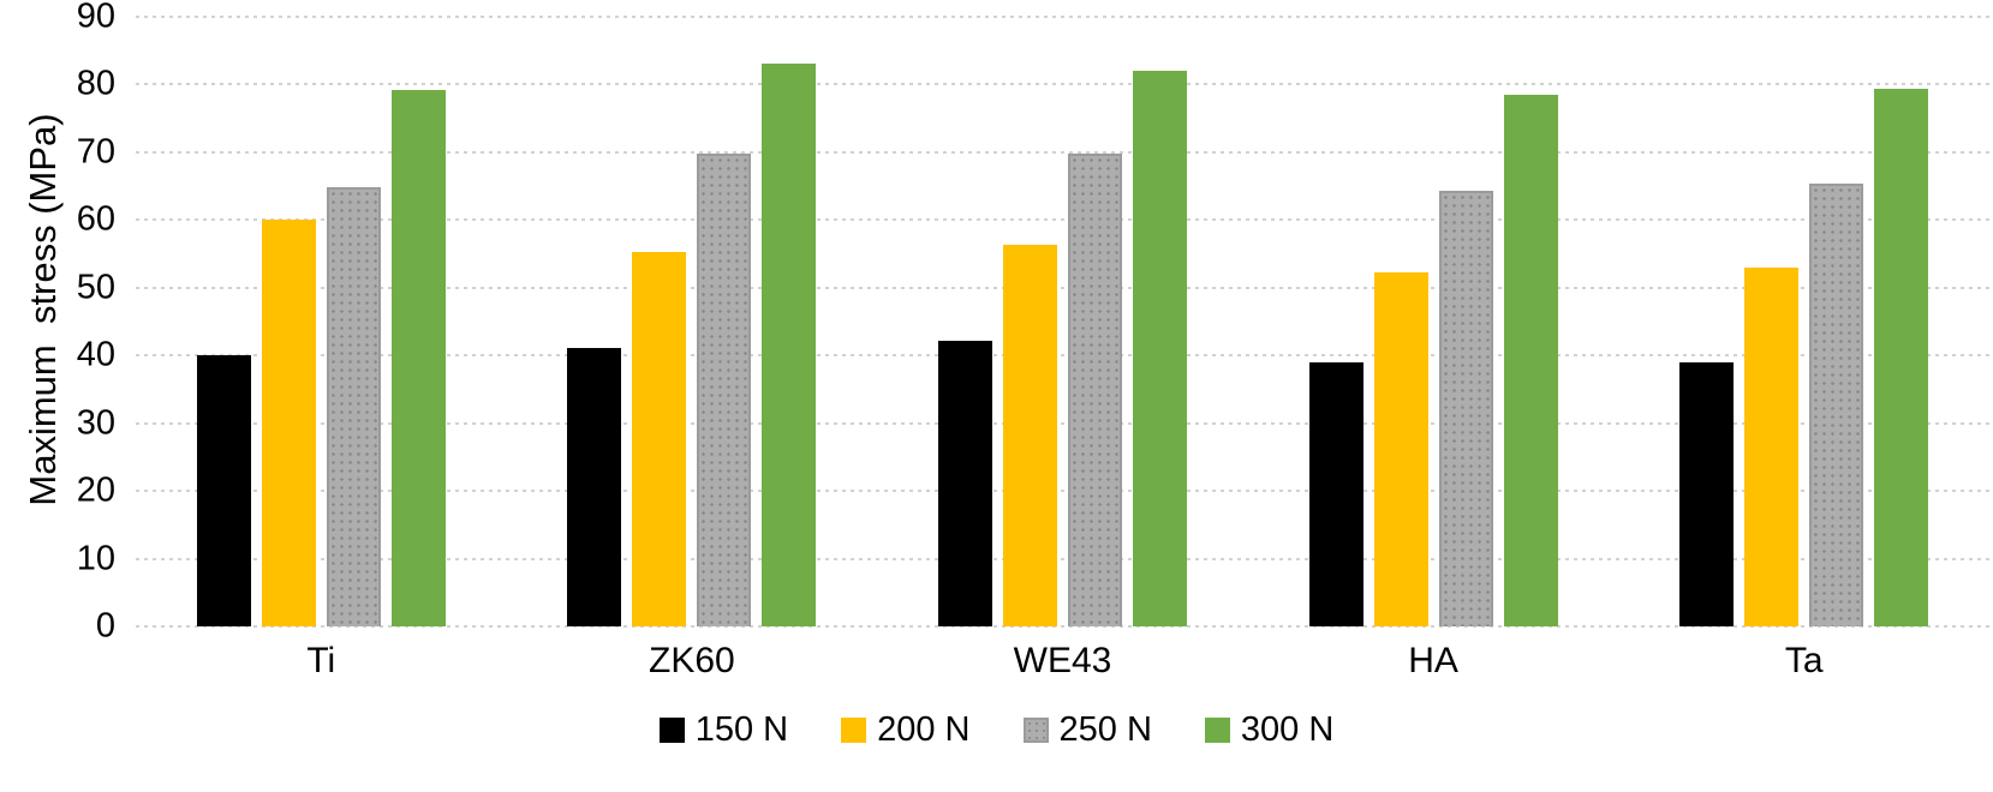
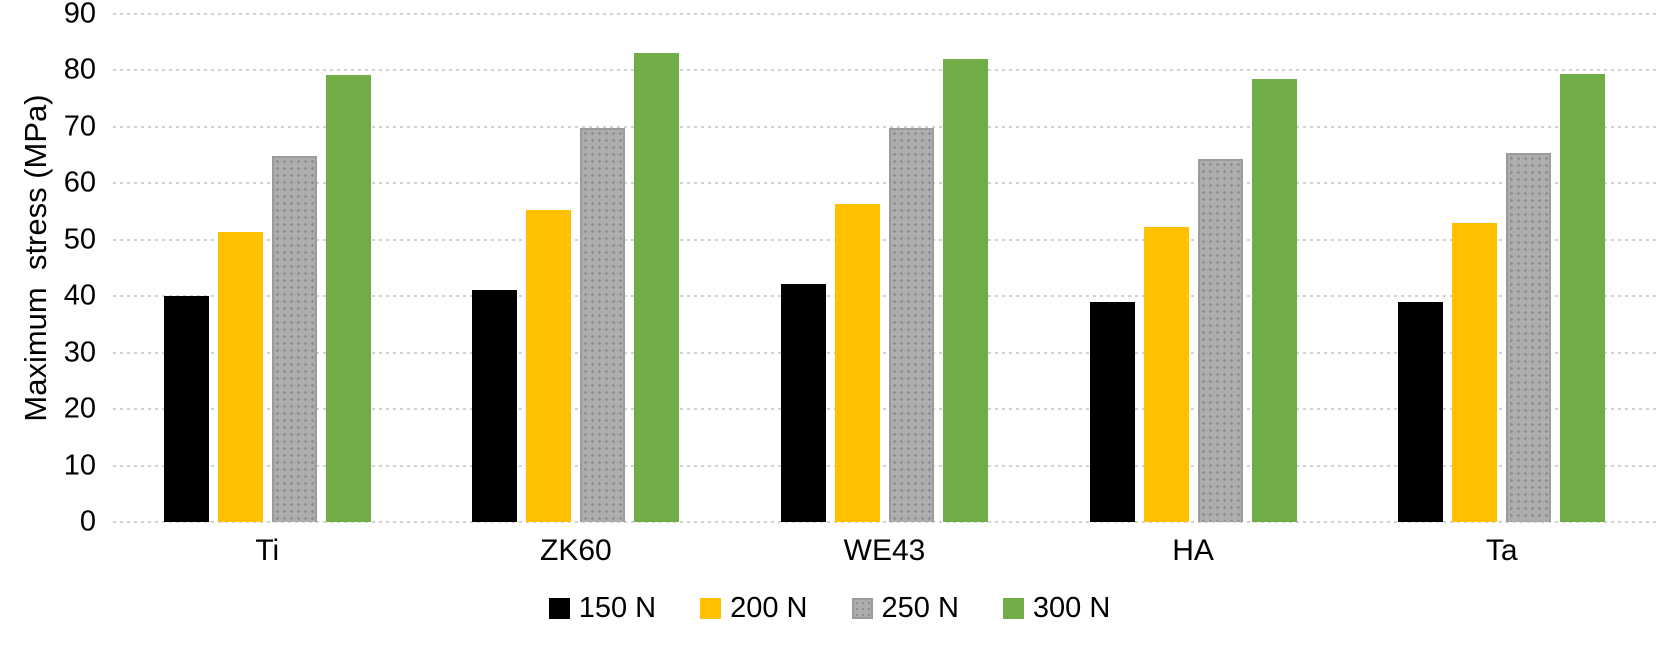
200 N/Ti: 60 -> 51
